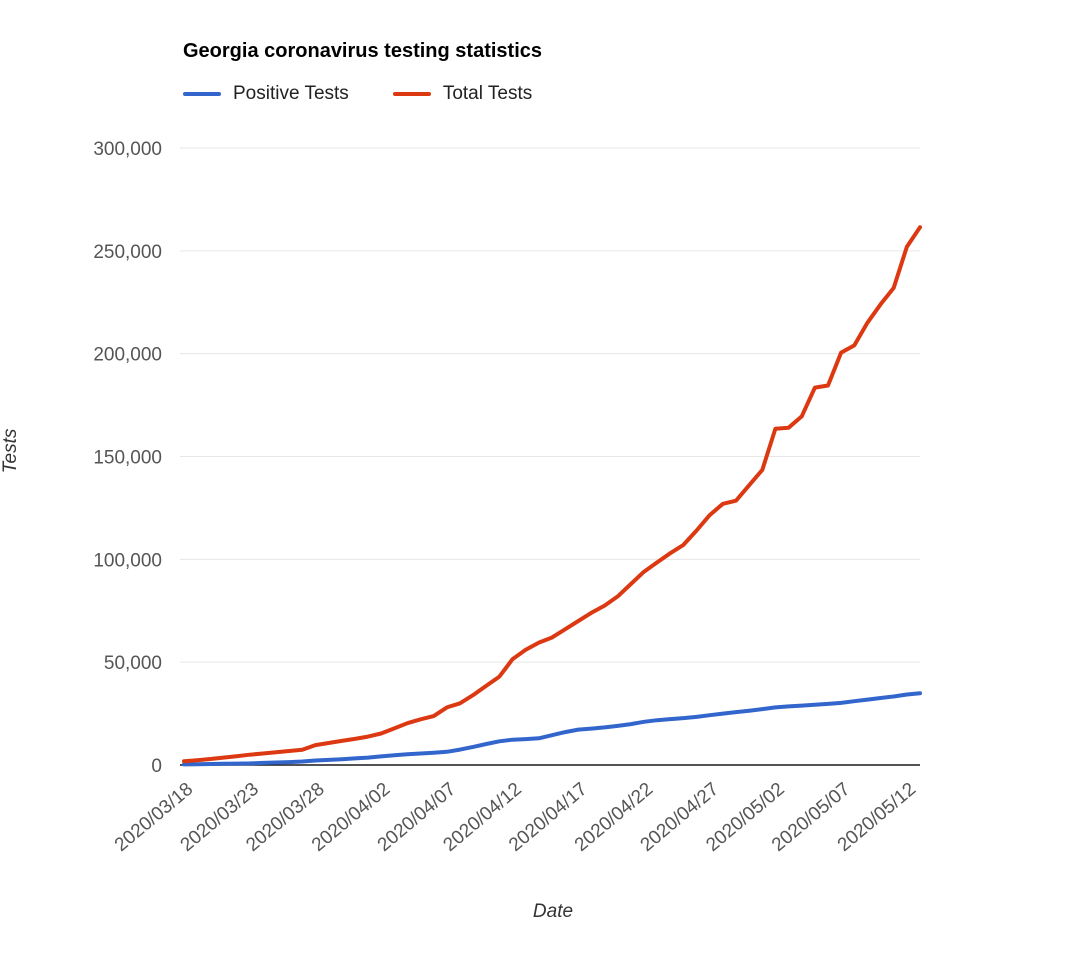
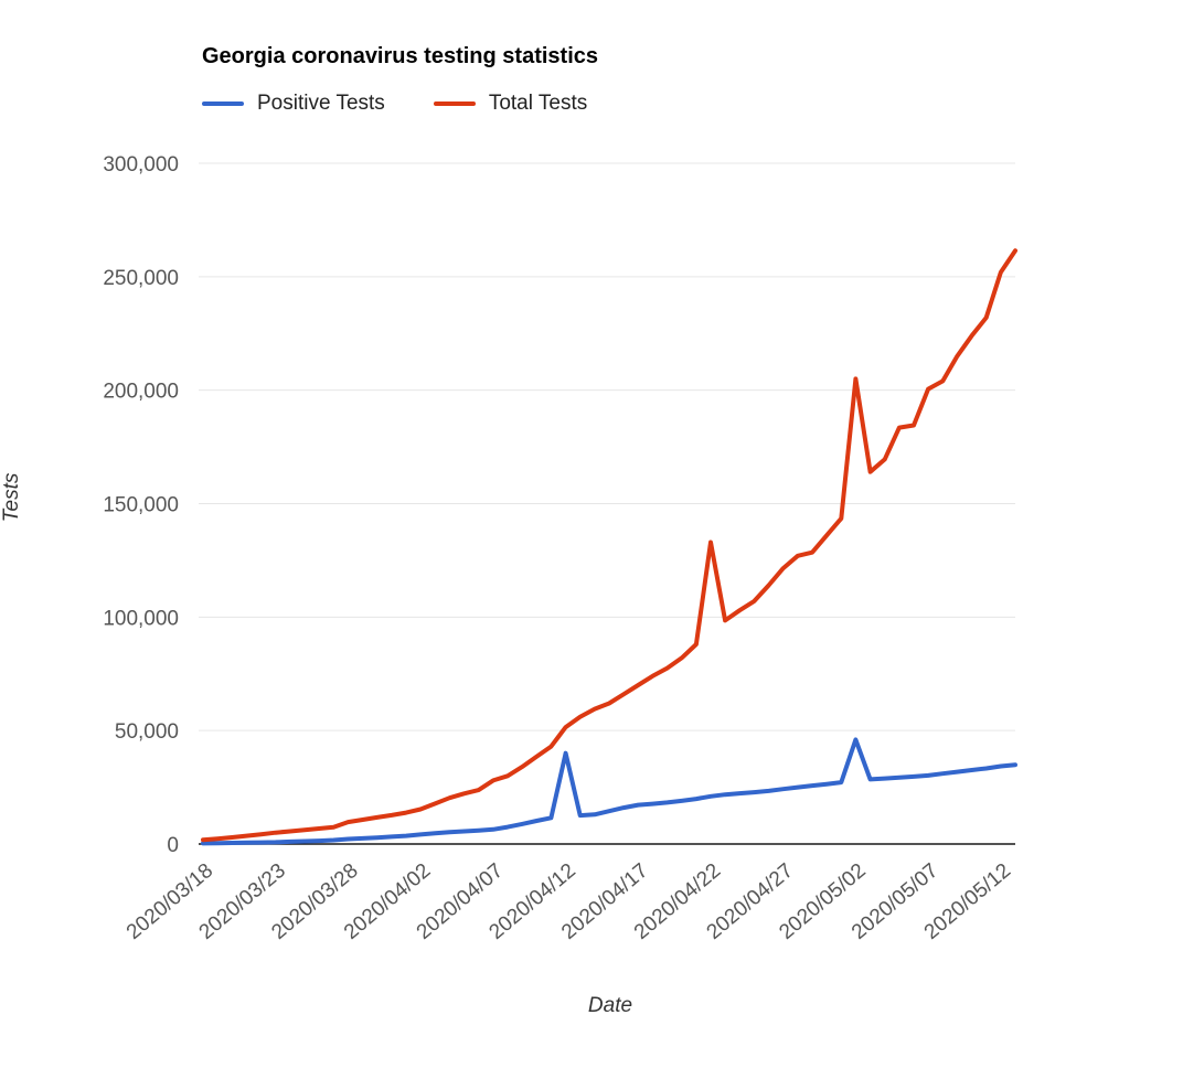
Positive Tests/2020/04/12: 12000 -> 40000
Total Tests/2020/04/22: 94000 -> 133000
Positive Tests/2020/05/02: 28000 -> 46000
Total Tests/2020/05/02: 164000 -> 205000
